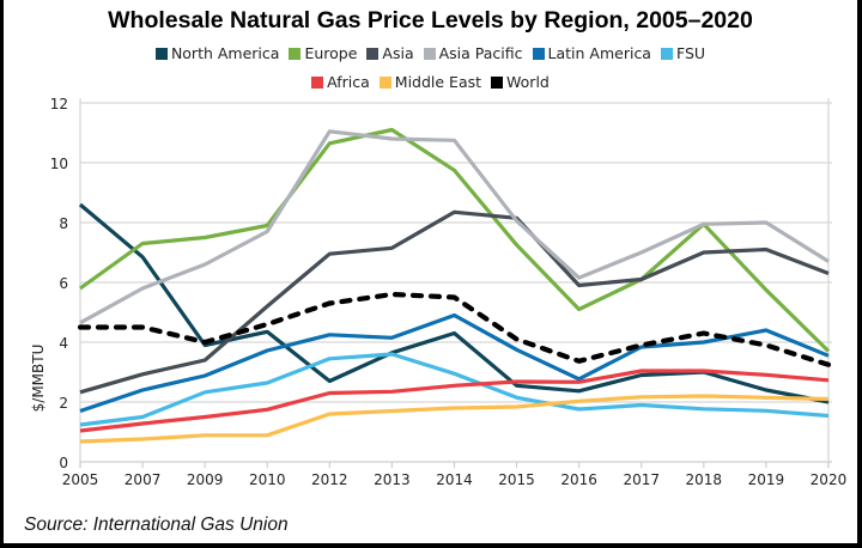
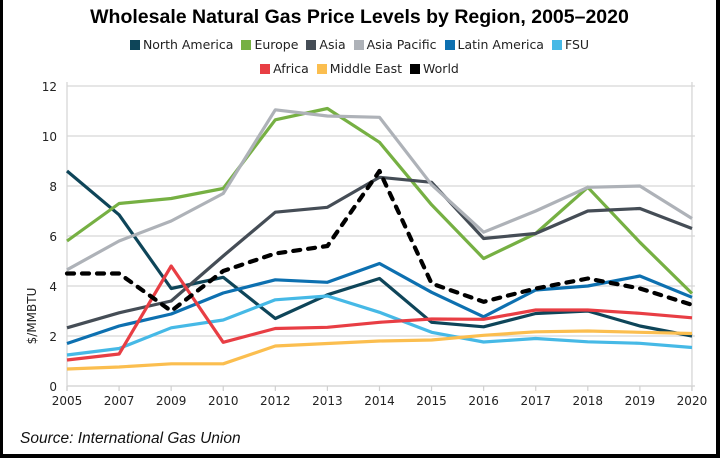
Africa/2009: 1.5 -> 4.8
World/2009: 4.0 -> 3.0
World/2014: 5.5 -> 8.6
